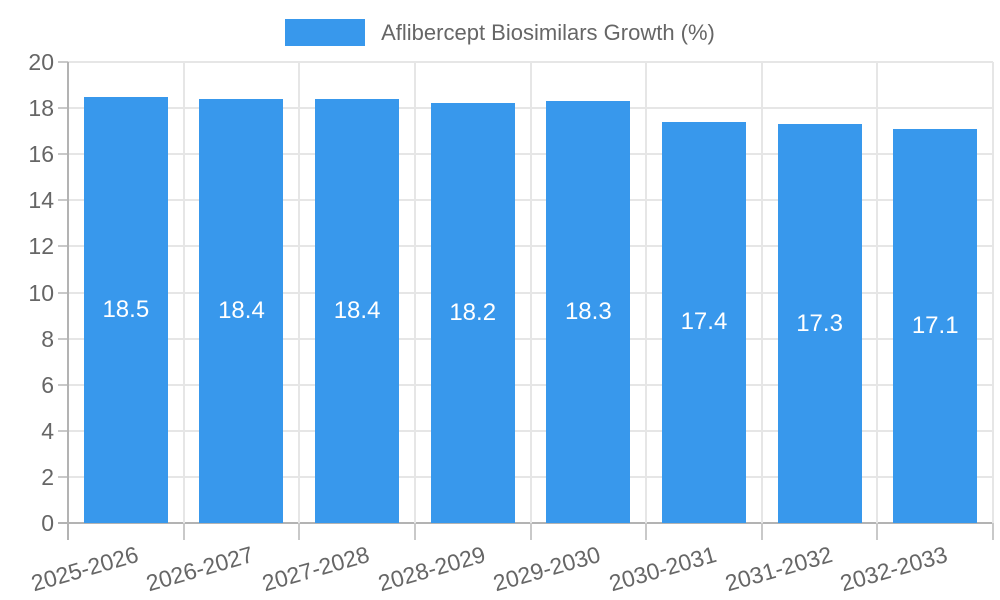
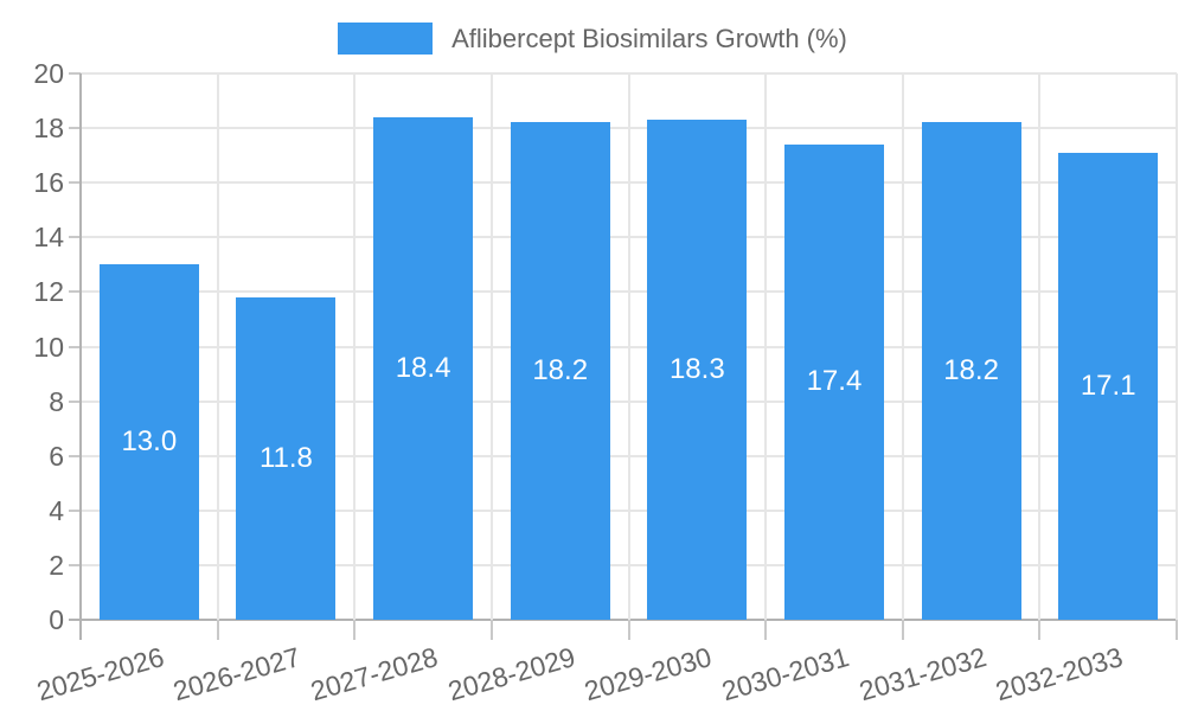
2025-2026: 18.5 -> 13.0
2026-2027: 18.4 -> 11.8
2031-2032: 17.3 -> 18.2
